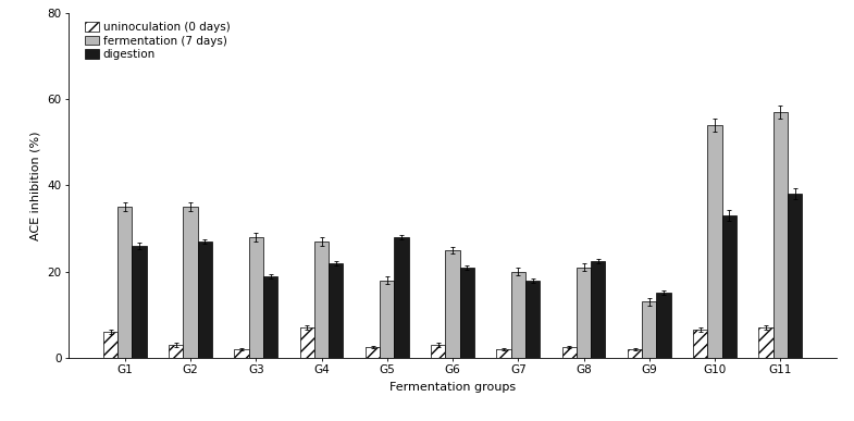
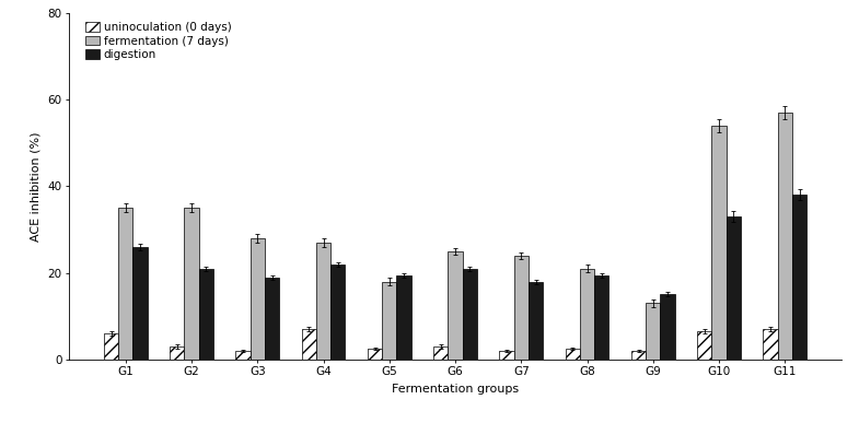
digestion/G2: 27.0 -> 21.0
digestion/G5: 28.0 -> 19.5
fermentation (7 days)/G7: 20 -> 24
digestion/G8: 22.5 -> 19.5
